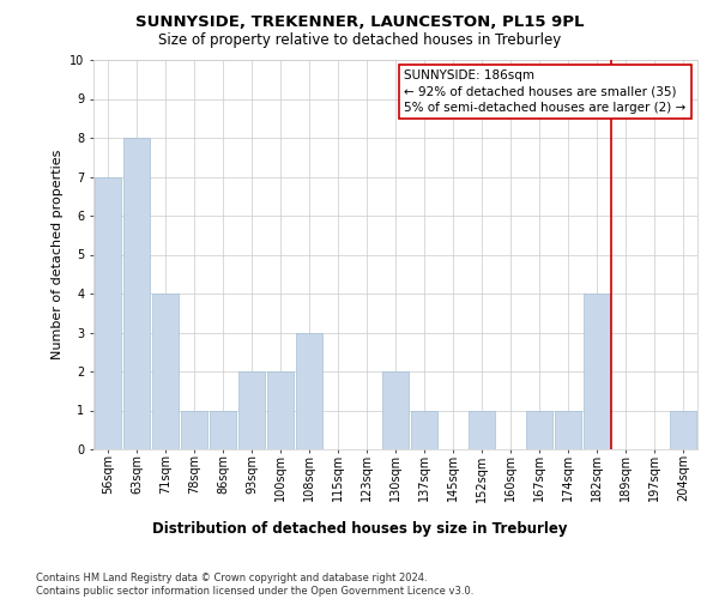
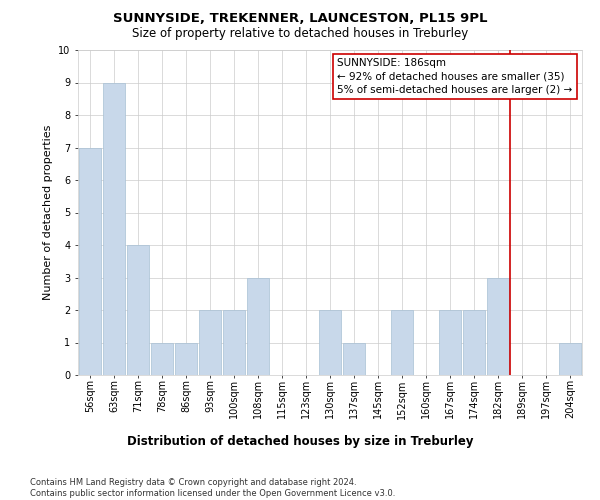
63sqm: 8 -> 9
152sqm: 1 -> 2
167sqm: 1 -> 2
174sqm: 1 -> 2
182sqm: 4 -> 3
